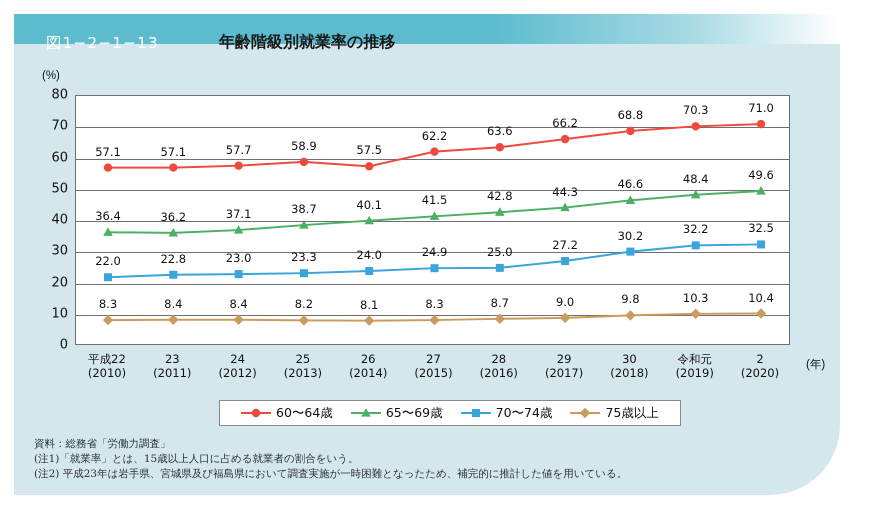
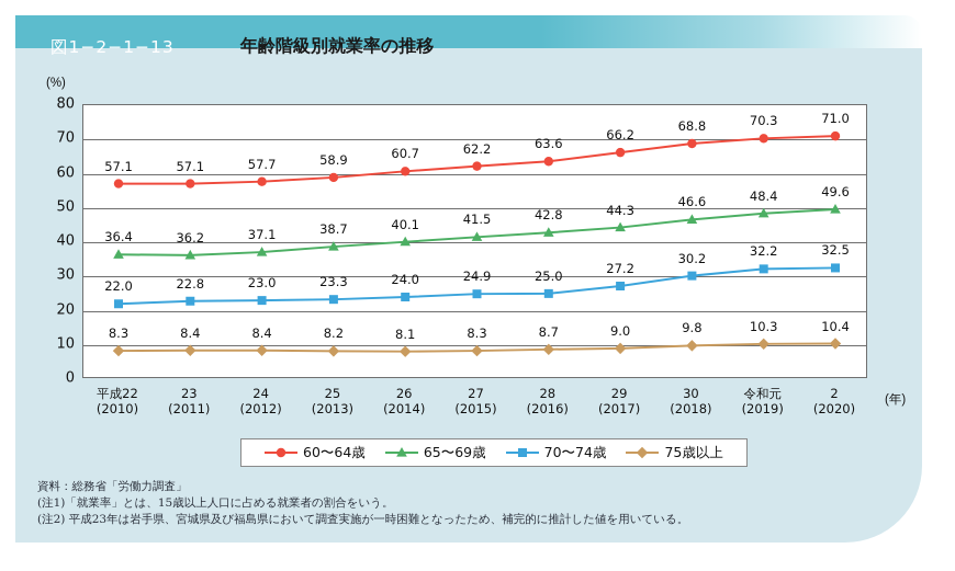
60〜64歳/26(2014): 57.5 -> 60.7
